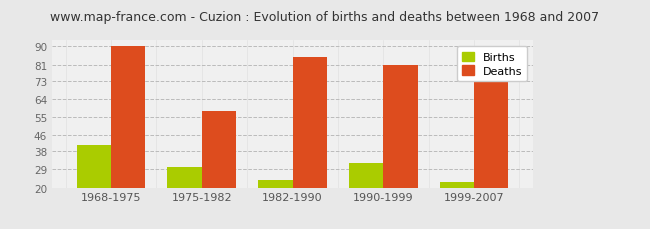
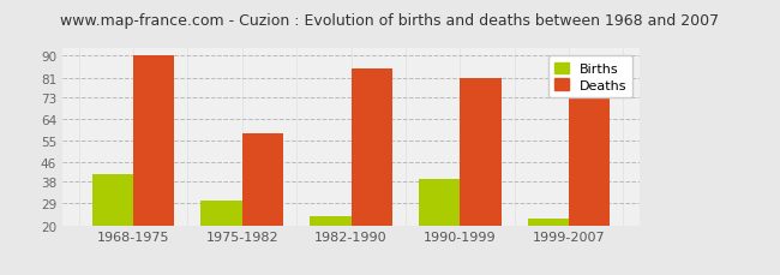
Births/1990-1999: 32 -> 39
